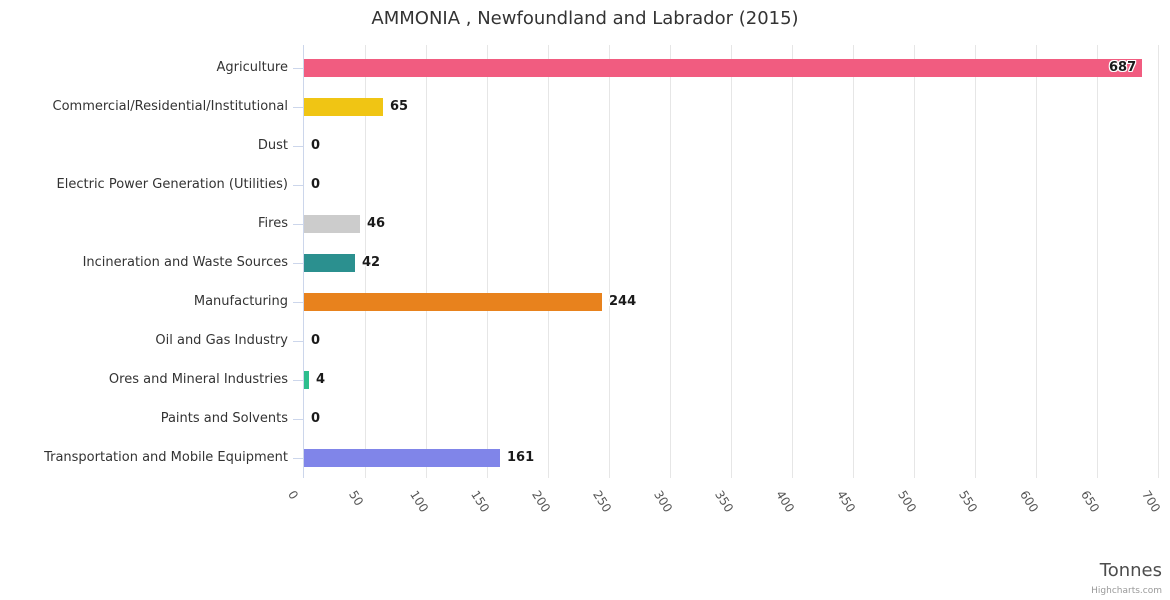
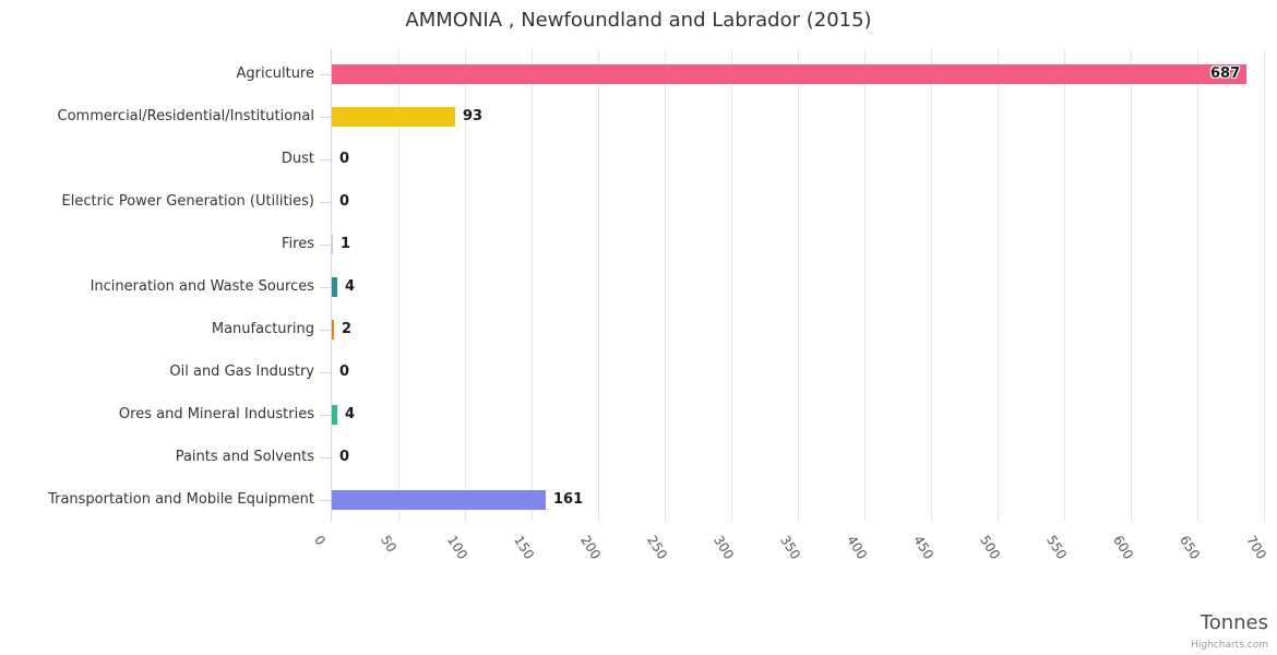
Commercial/Residential/Institutional: 65 -> 93
Fires: 46 -> 1
Incineration and Waste Sources: 42 -> 4
Manufacturing: 244 -> 2
